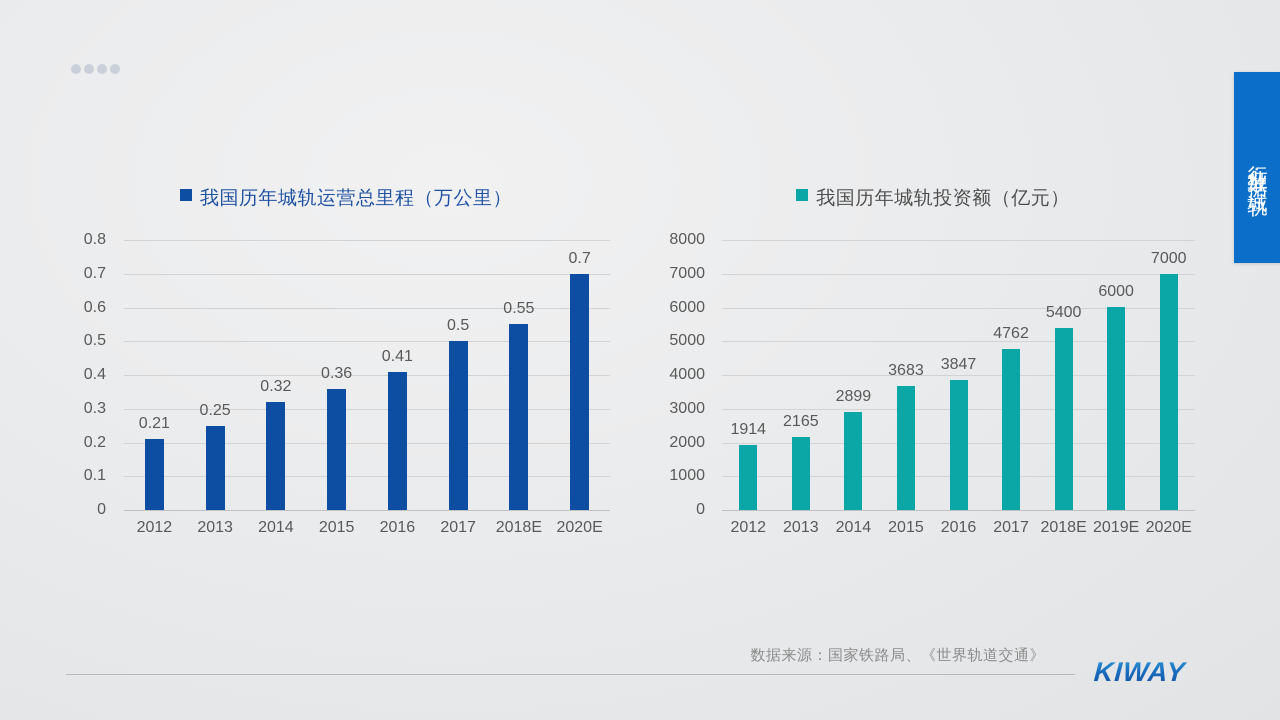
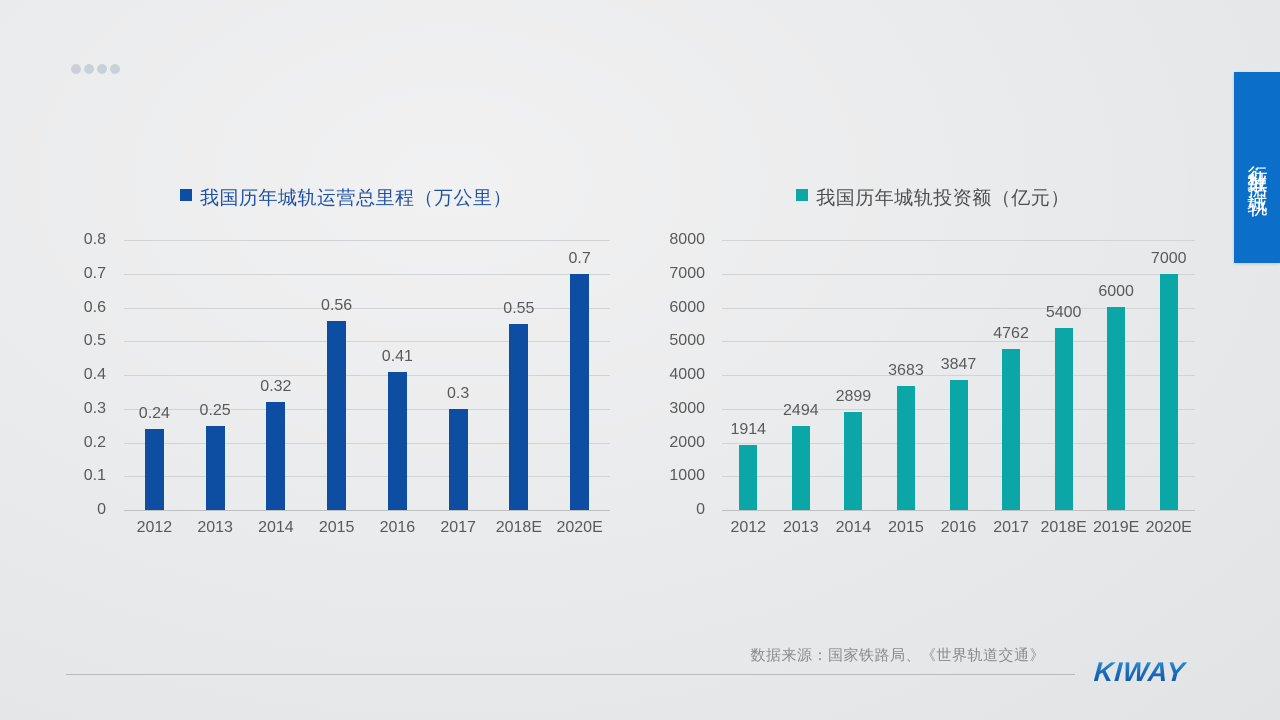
我国历年城轨运营总里程（万公里）/2012: 0.21 -> 0.24
我国历年城轨运营总里程（万公里）/2015: 0.36 -> 0.56
我国历年城轨运营总里程（万公里）/2017: 0.5 -> 0.3
我国历年城轨投资额（亿元）/2013: 2165 -> 2494
